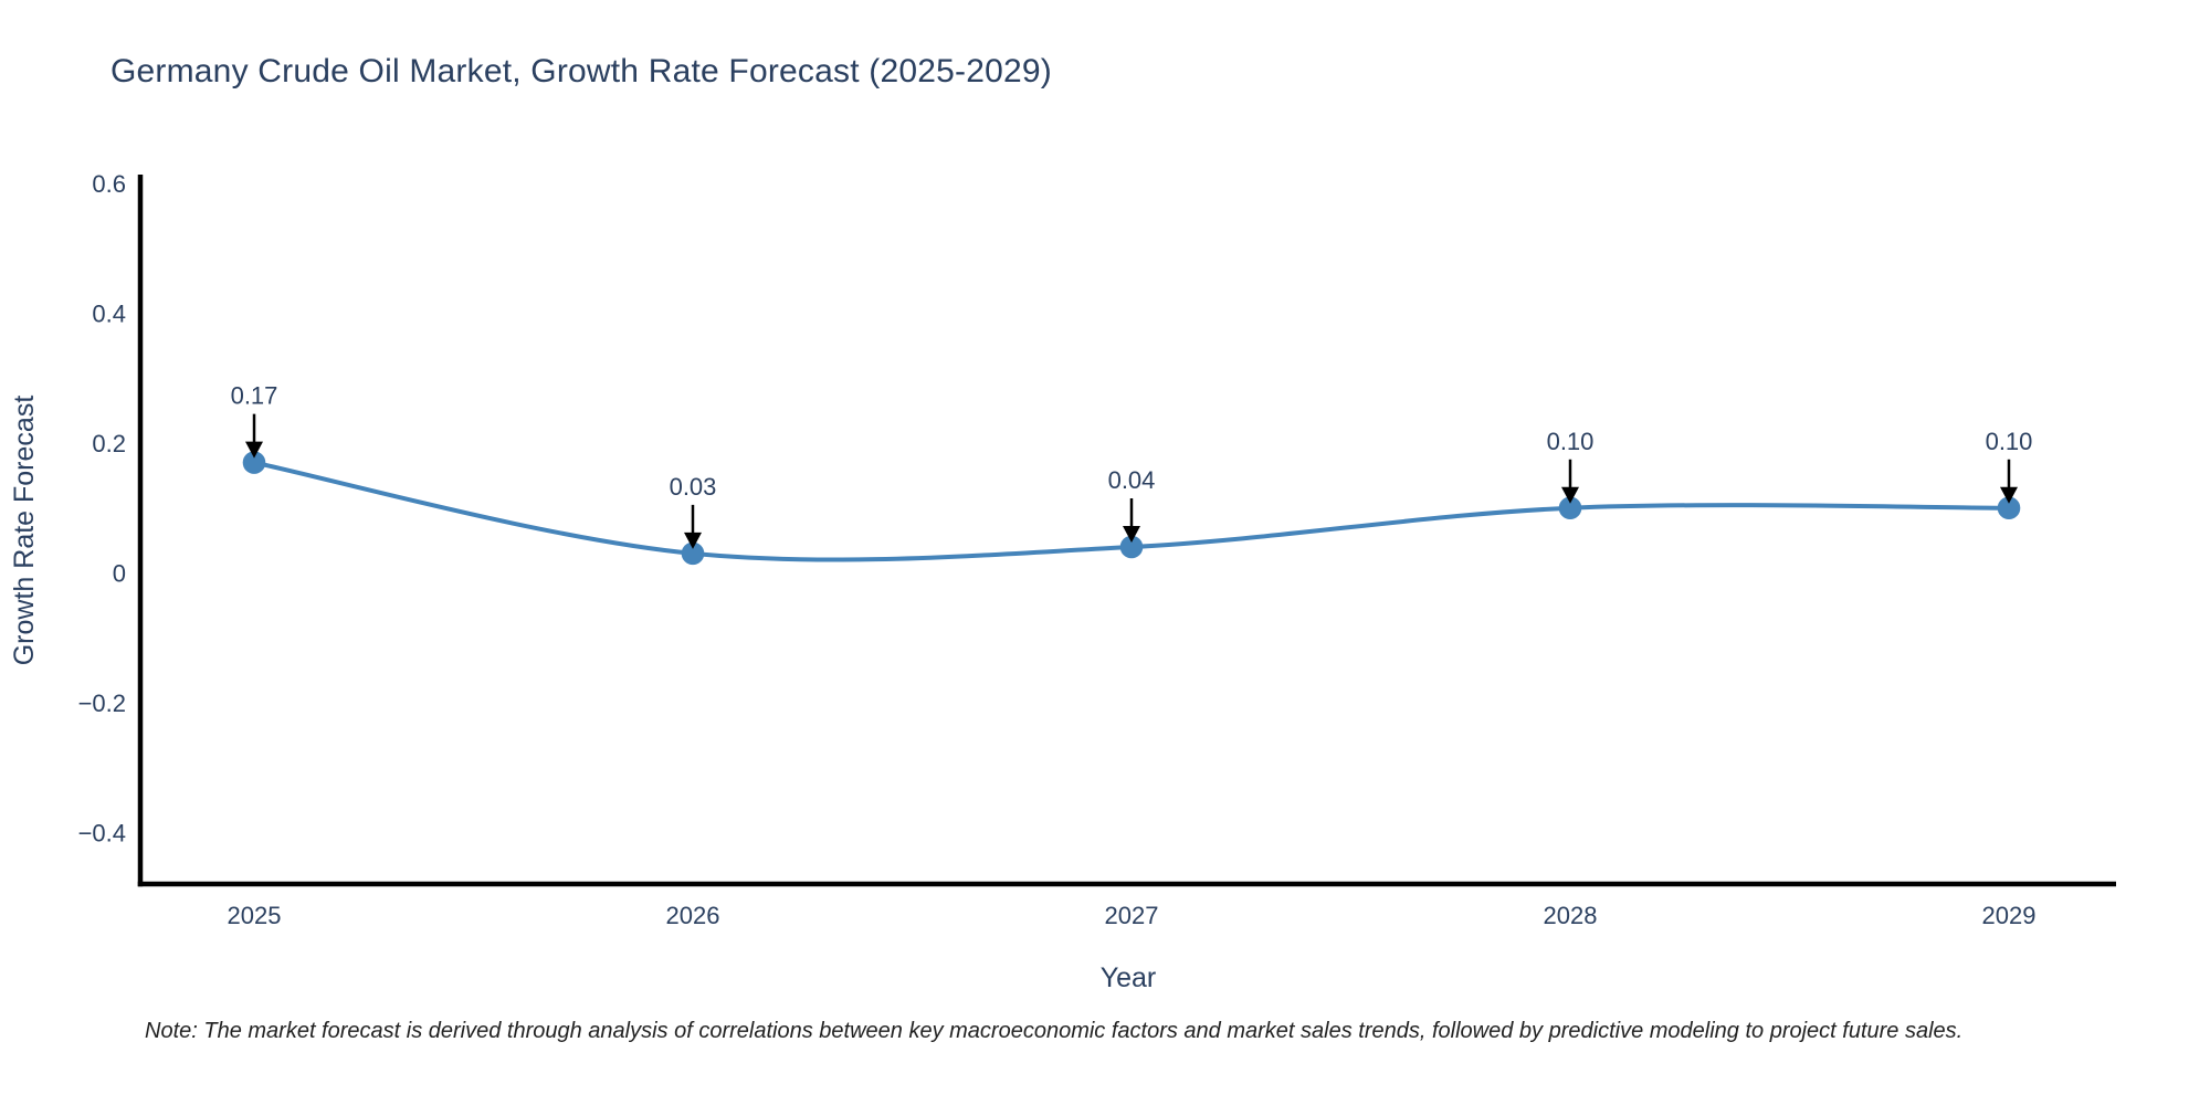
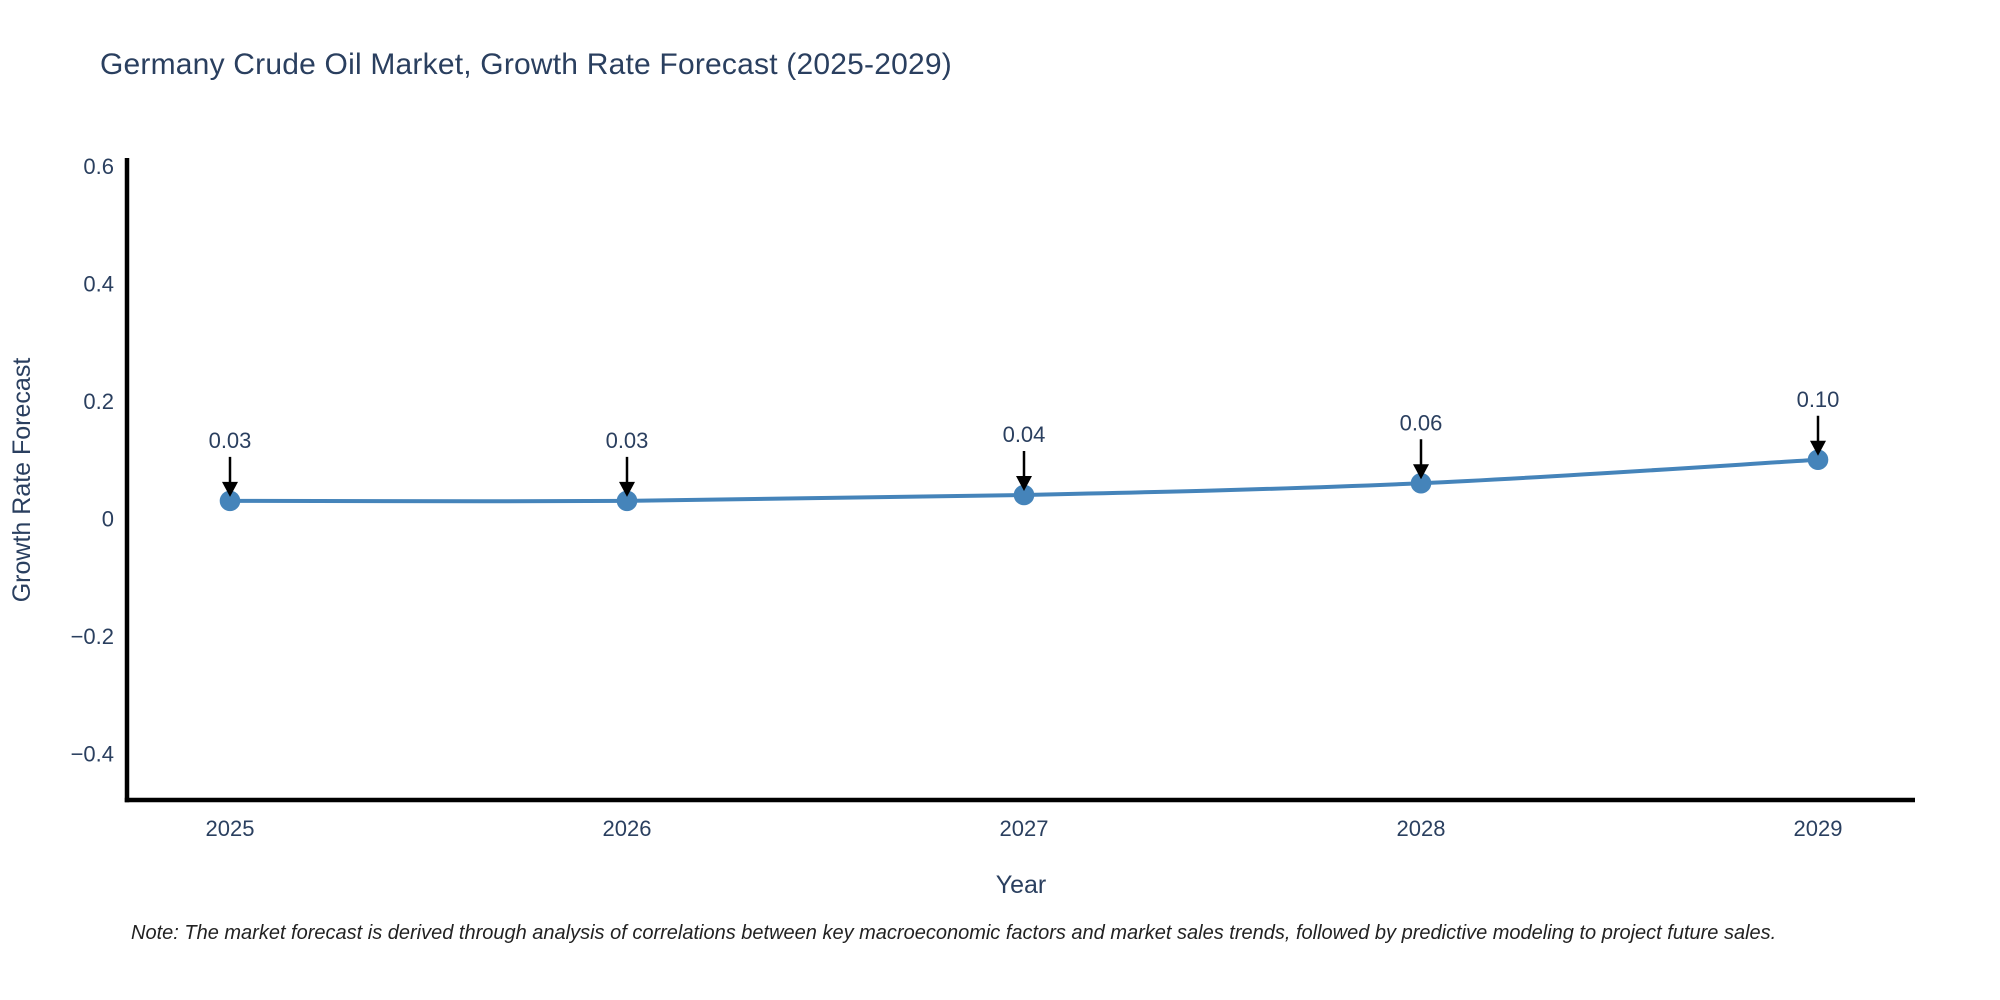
2025: 0.17 -> 0.03
2028: 0.10 -> 0.06
